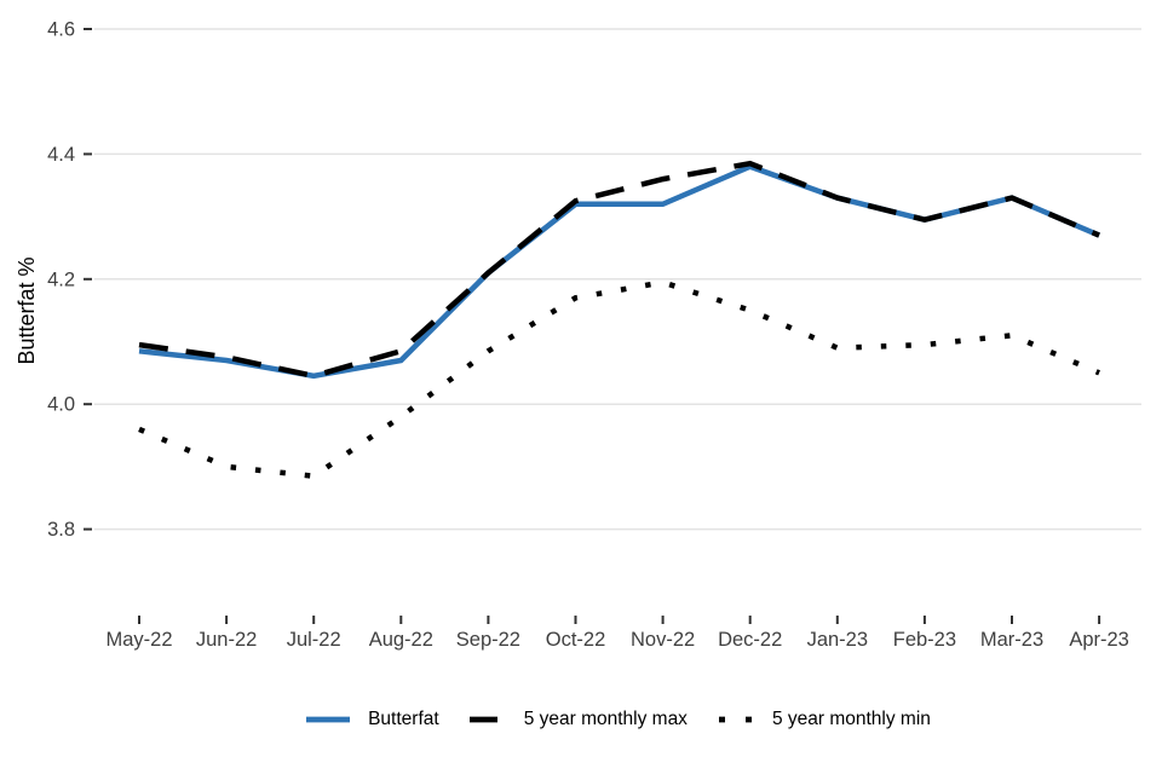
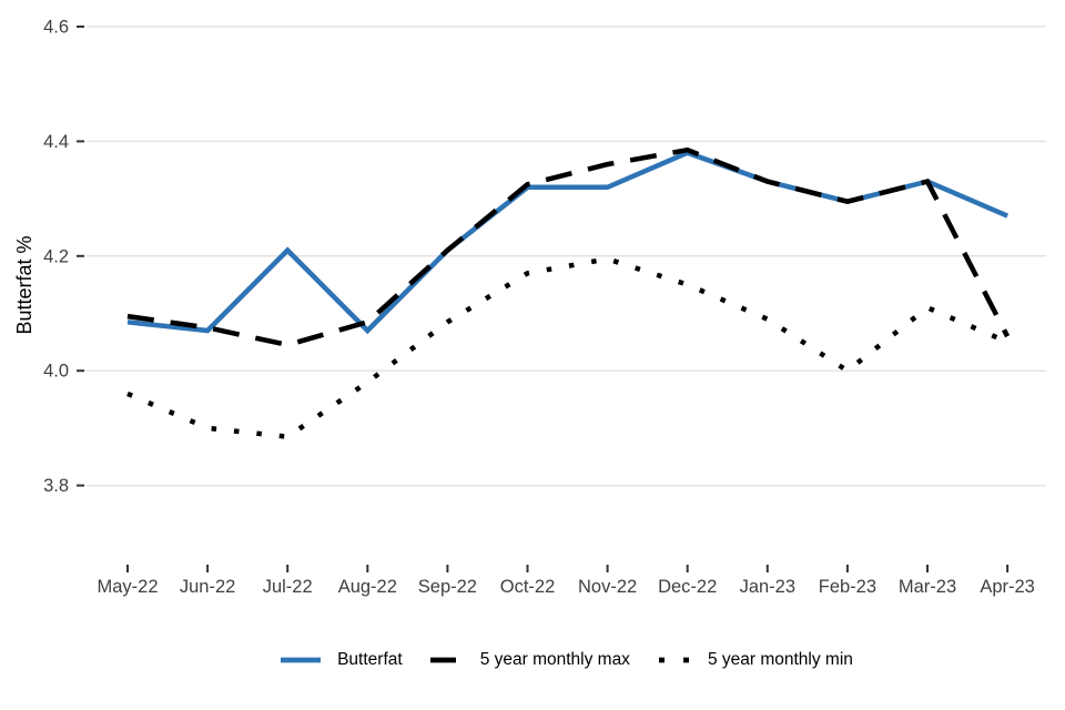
Butterfat/Jul-22: 4.04 -> 4.21
5 year monthly min/Feb-23: 4.09 -> 4.00
5 year monthly max/Apr-23: 4.27 -> 4.06
